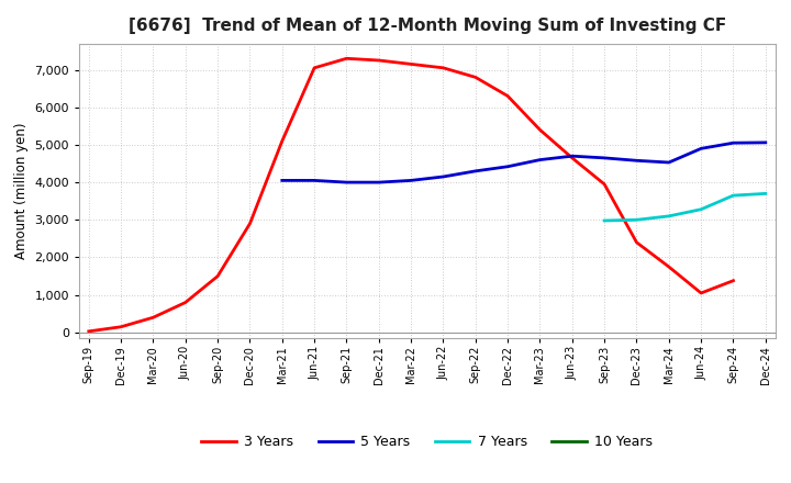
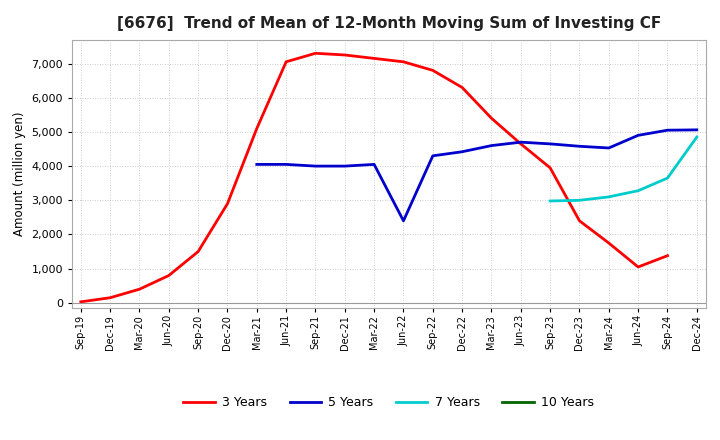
5 Years/Jun-22: 4,150 -> 2,400
7 Years/Dec-24: 3,700 -> 4,850
